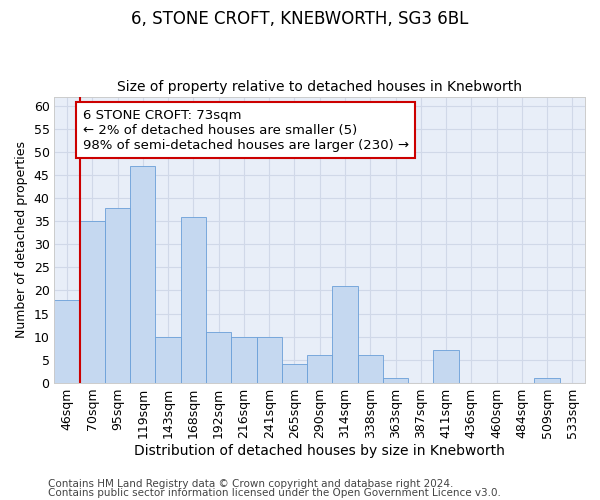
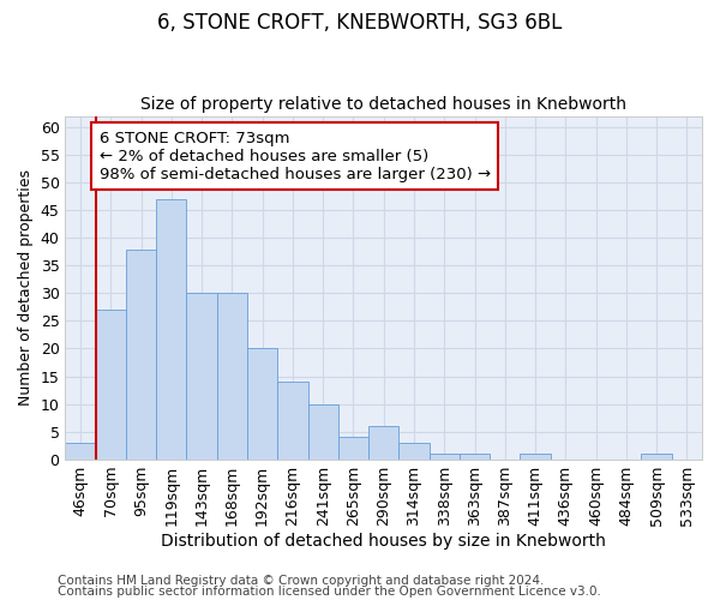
46sqm: 18 -> 3
70sqm: 35 -> 27
143sqm: 10 -> 30
168sqm: 36 -> 30
192sqm: 11 -> 20
216sqm: 10 -> 14
314sqm: 21 -> 3
338sqm: 6 -> 1
411sqm: 7 -> 1
